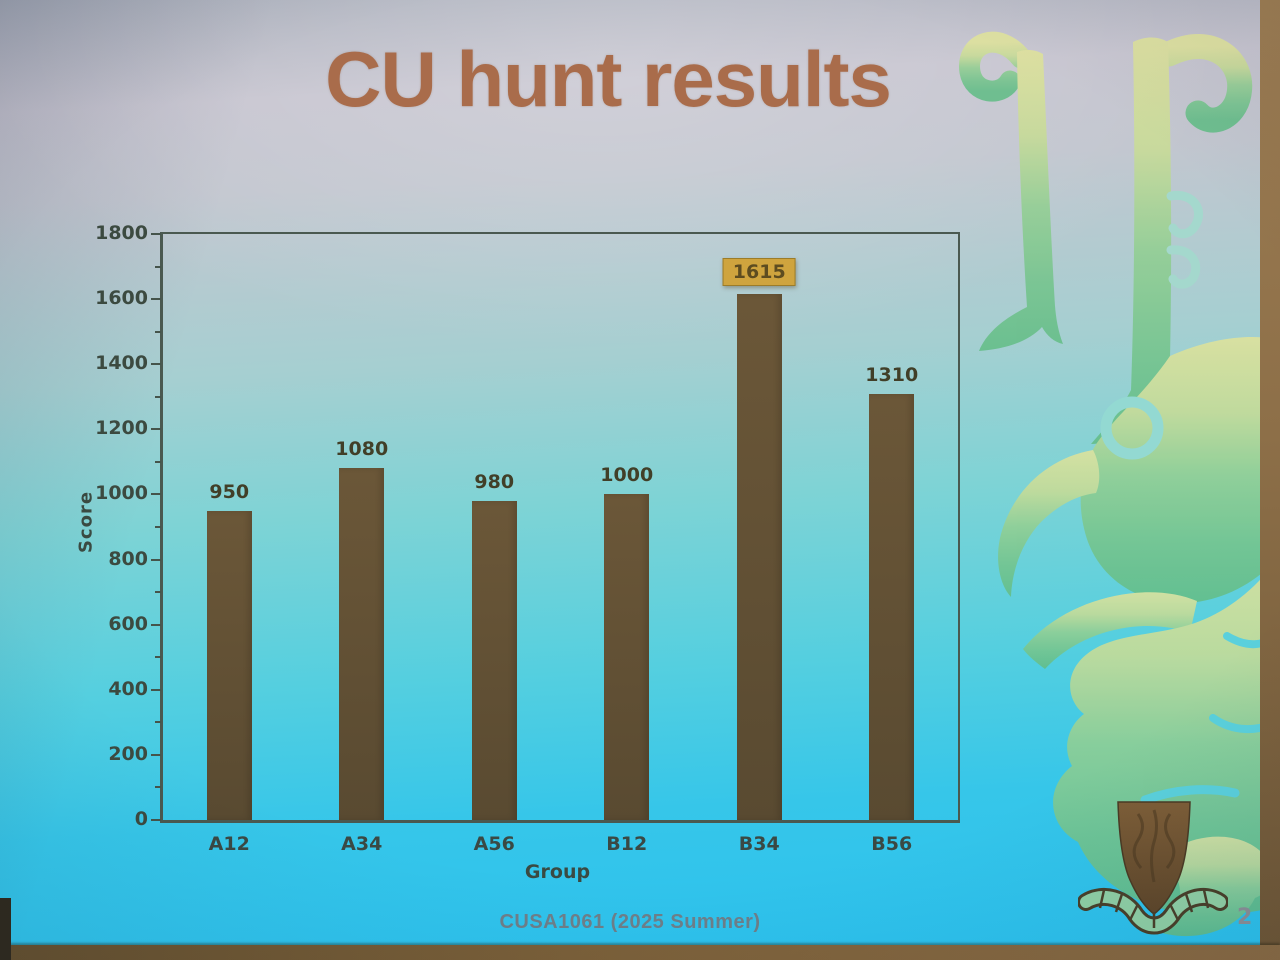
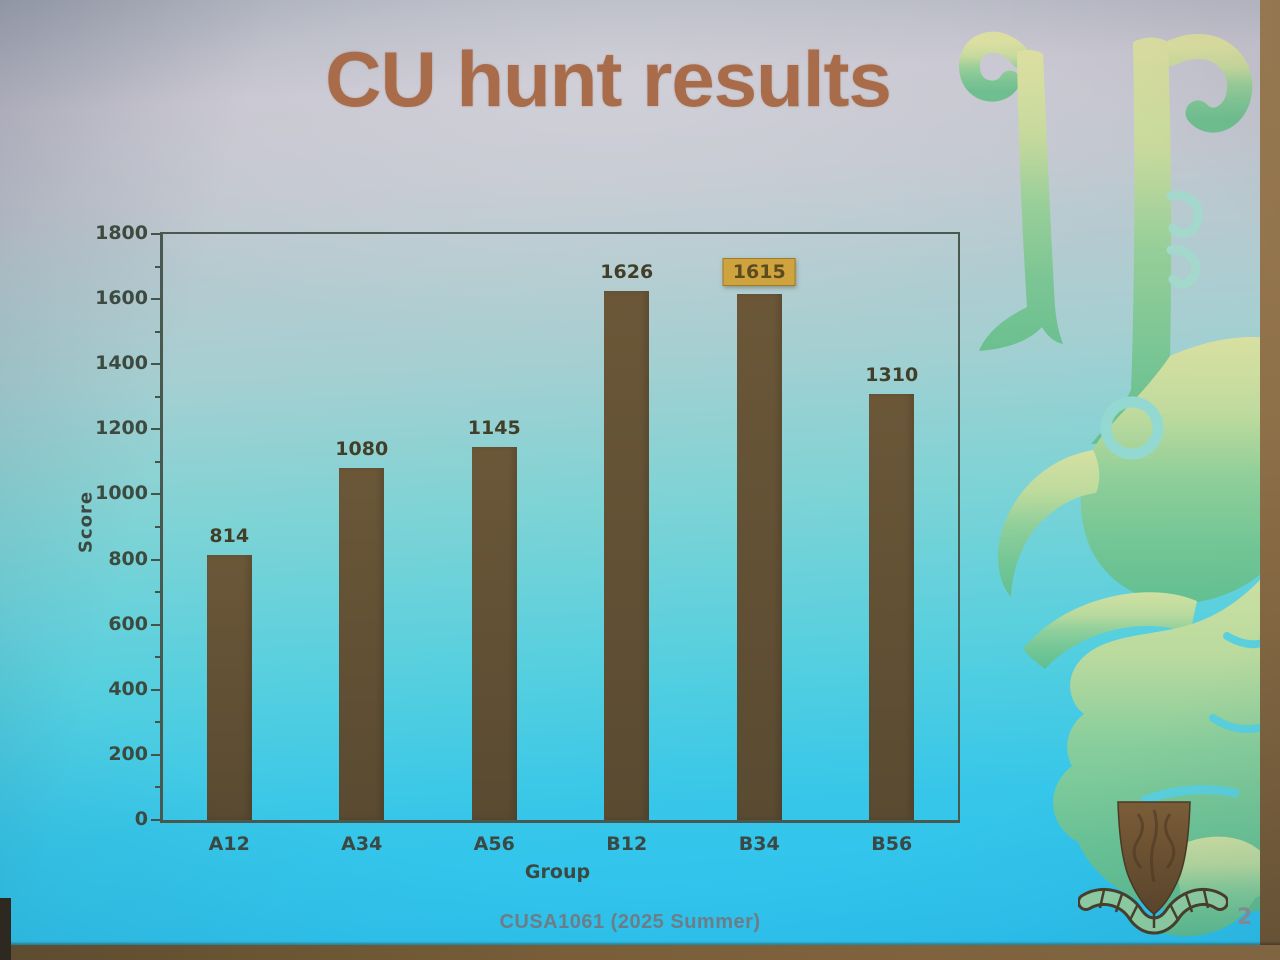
A12: 950 -> 814
A56: 980 -> 1145
B12: 1000 -> 1626
